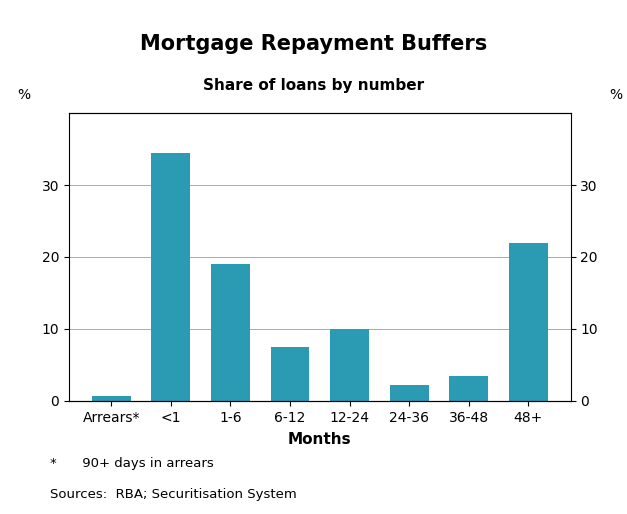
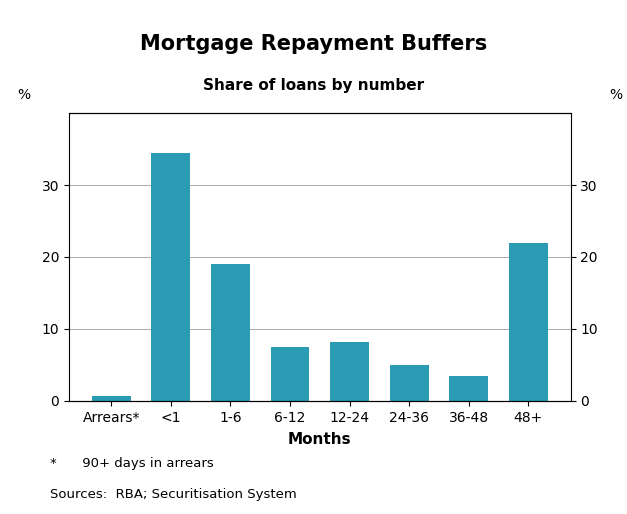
12-24: 10.0 -> 8.2
24-36: 2.2 -> 5.0
